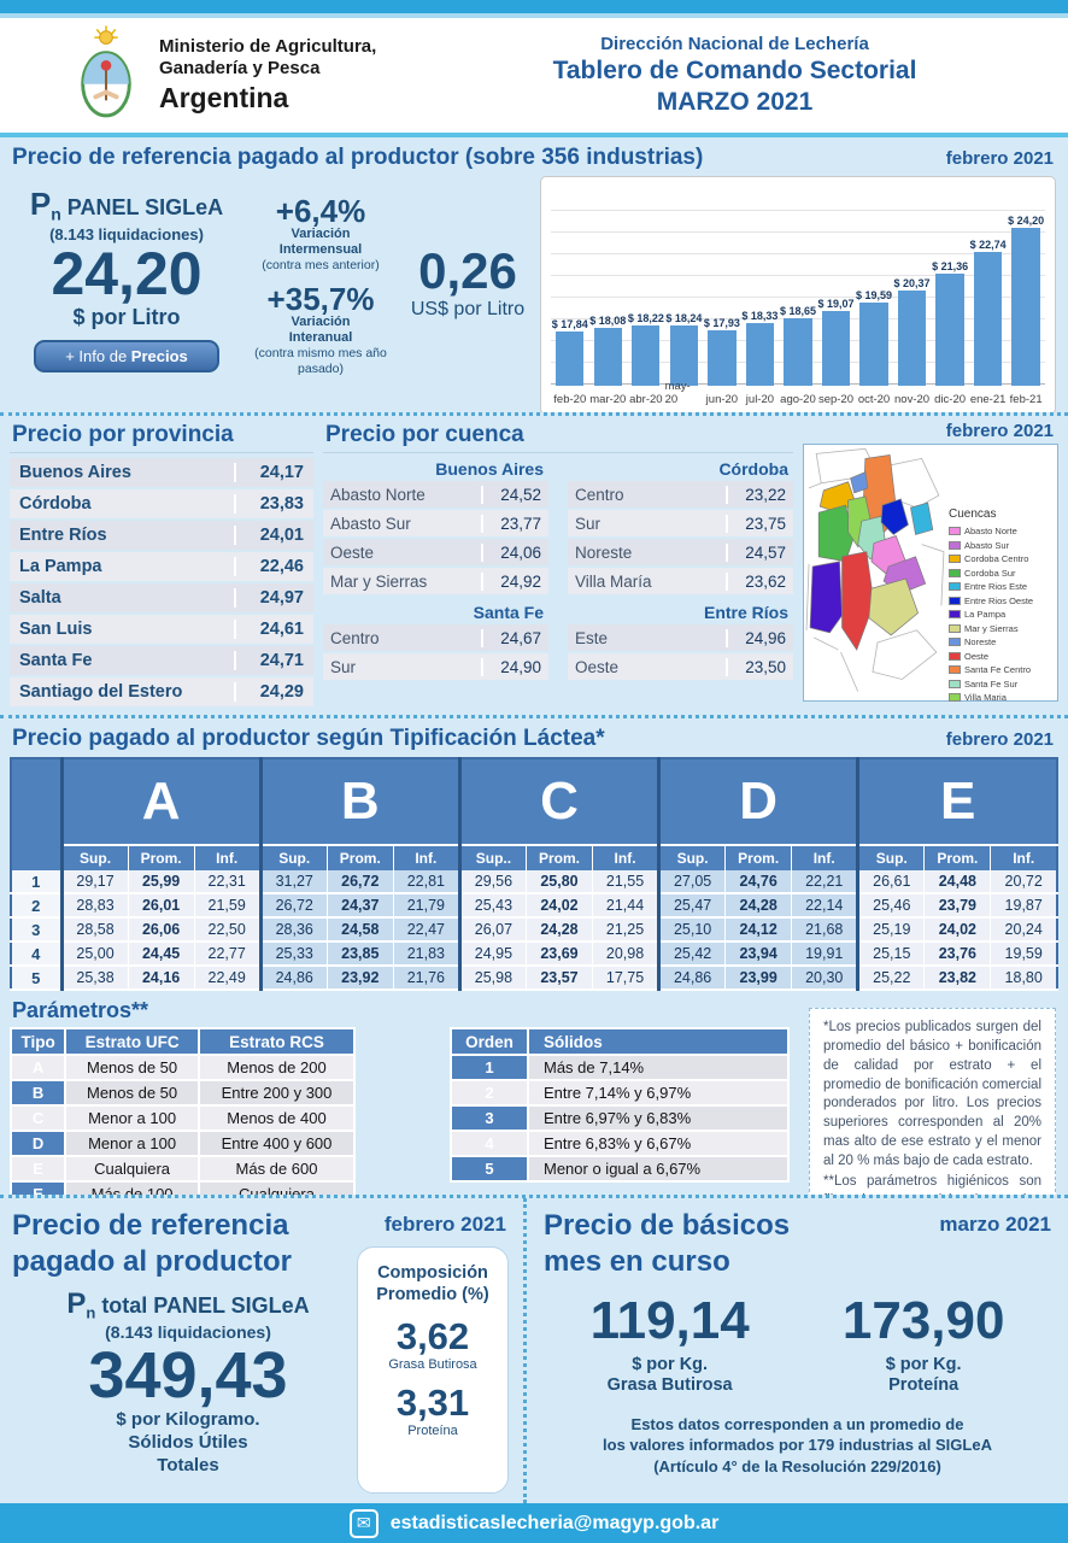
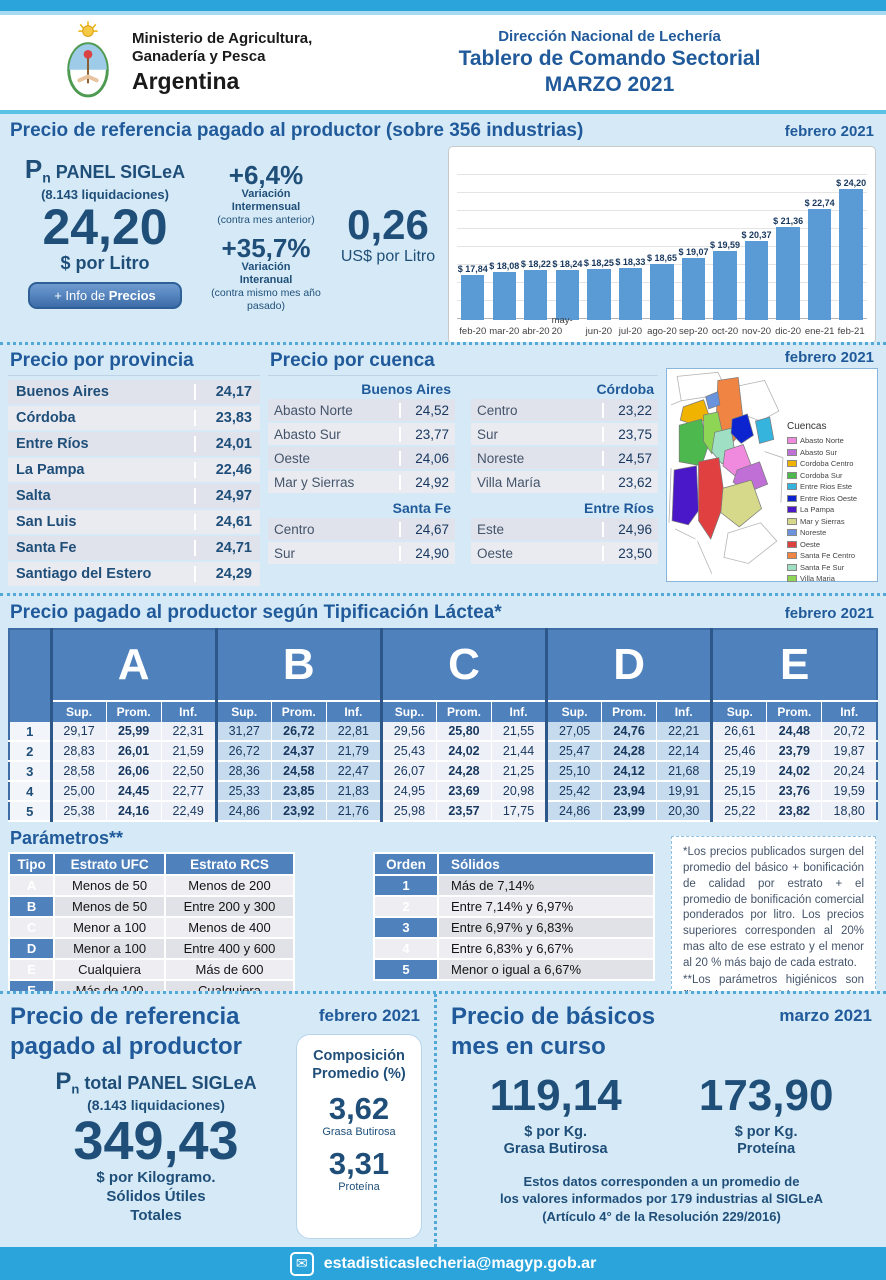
jun-20: 17,93 -> 18,25
